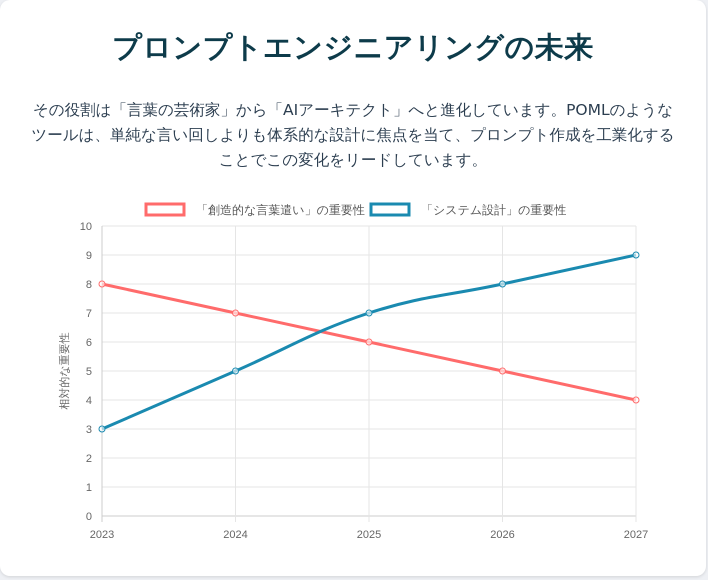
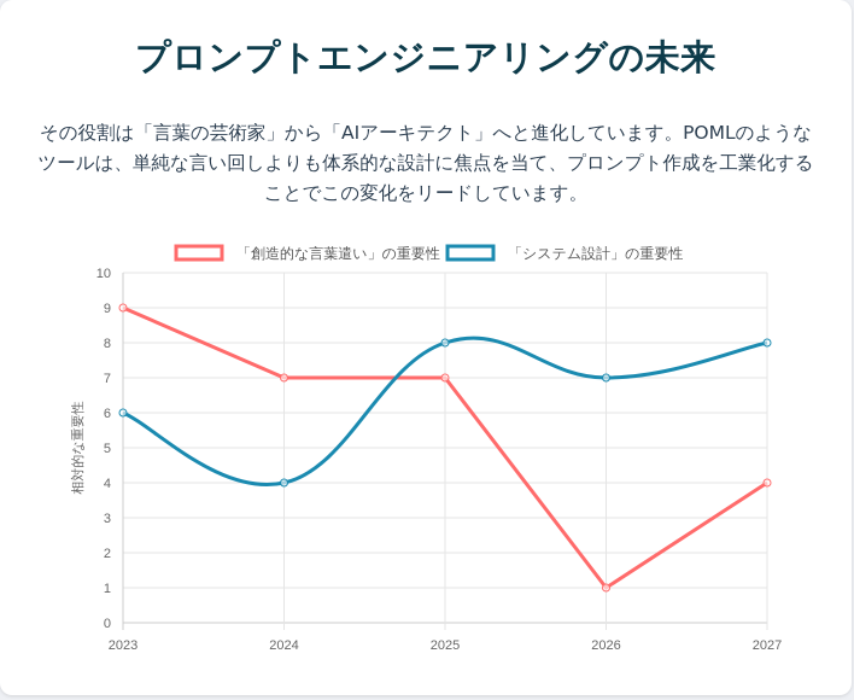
「創造的な言葉遣い」の重要性/2023: 8 -> 9
「システム設計」の重要性/2023: 3 -> 6
「システム設計」の重要性/2024: 5 -> 4
「創造的な言葉遣い」の重要性/2025: 6 -> 7
「システム設計」の重要性/2025: 7 -> 8
「創造的な言葉遣い」の重要性/2026: 5 -> 1
「システム設計」の重要性/2026: 8 -> 7
「システム設計」の重要性/2027: 9 -> 8
